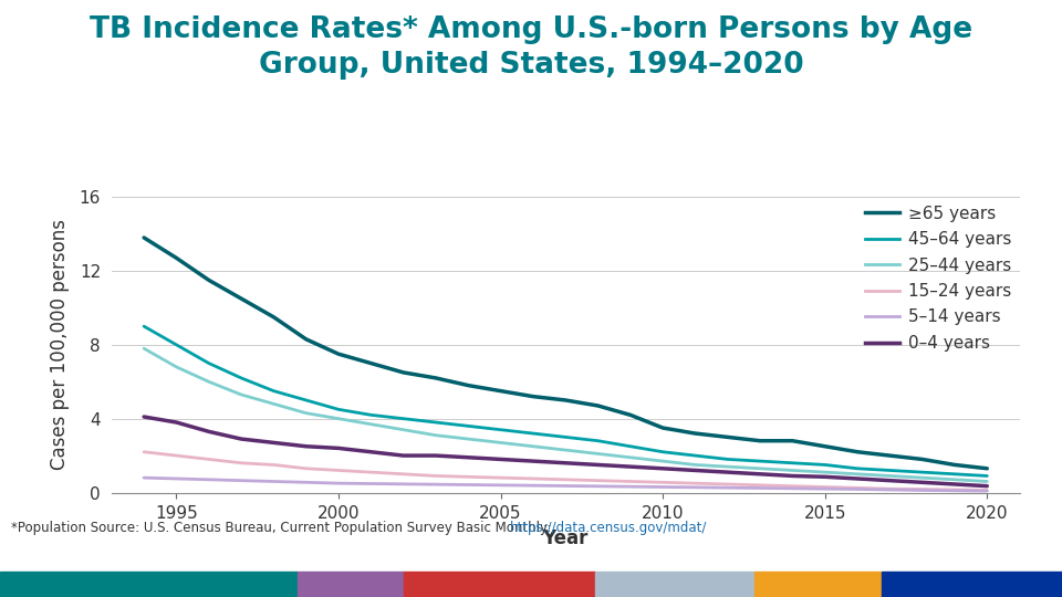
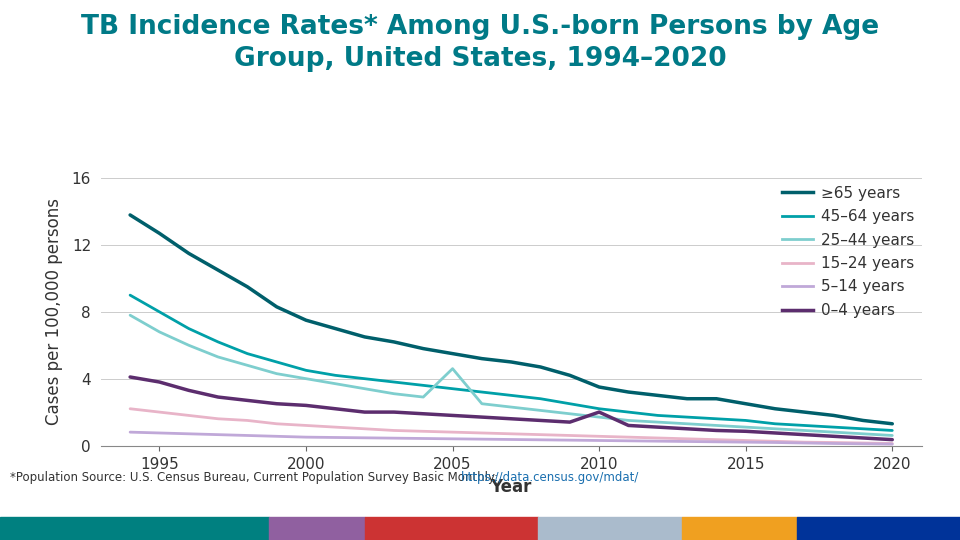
25–44 years/2005: 2.7 -> 4.6
0–4 years/2010: 1.3 -> 2.0
